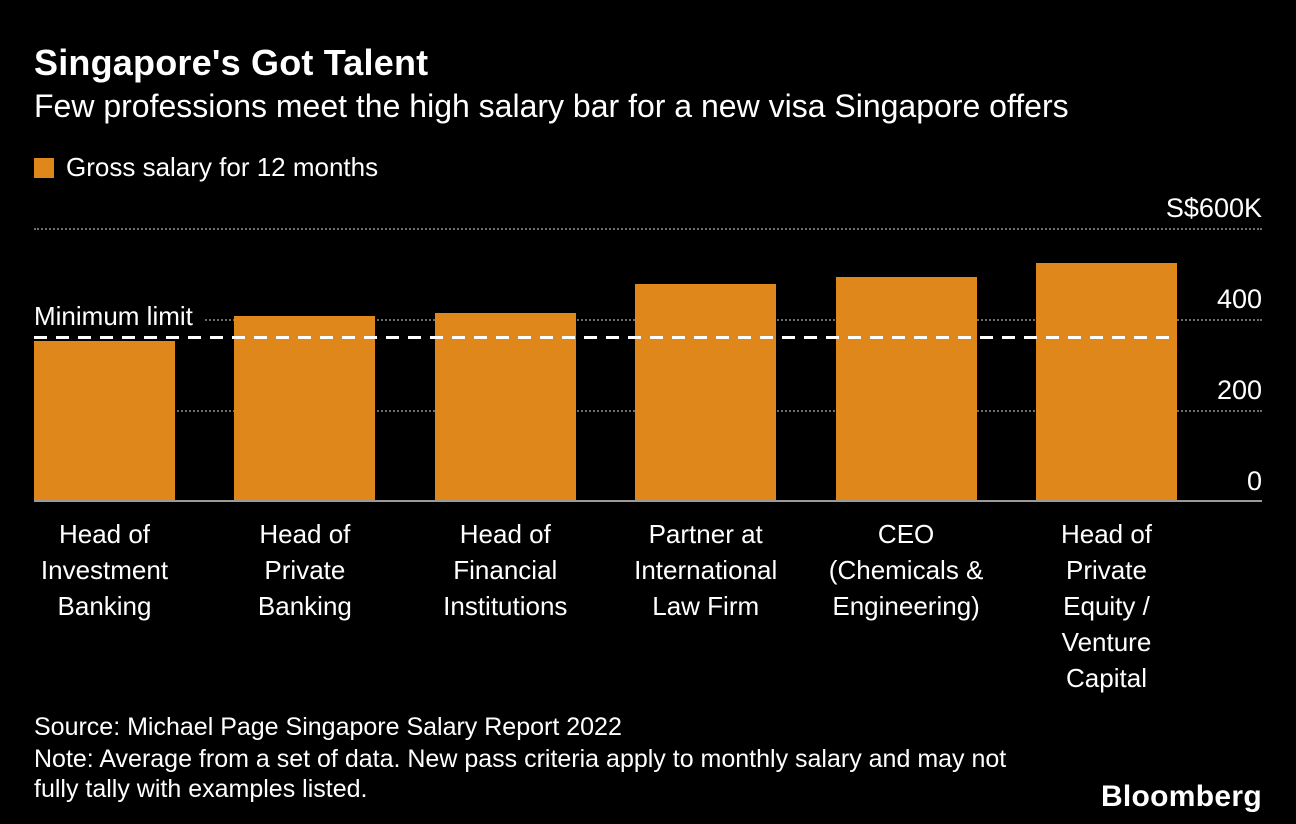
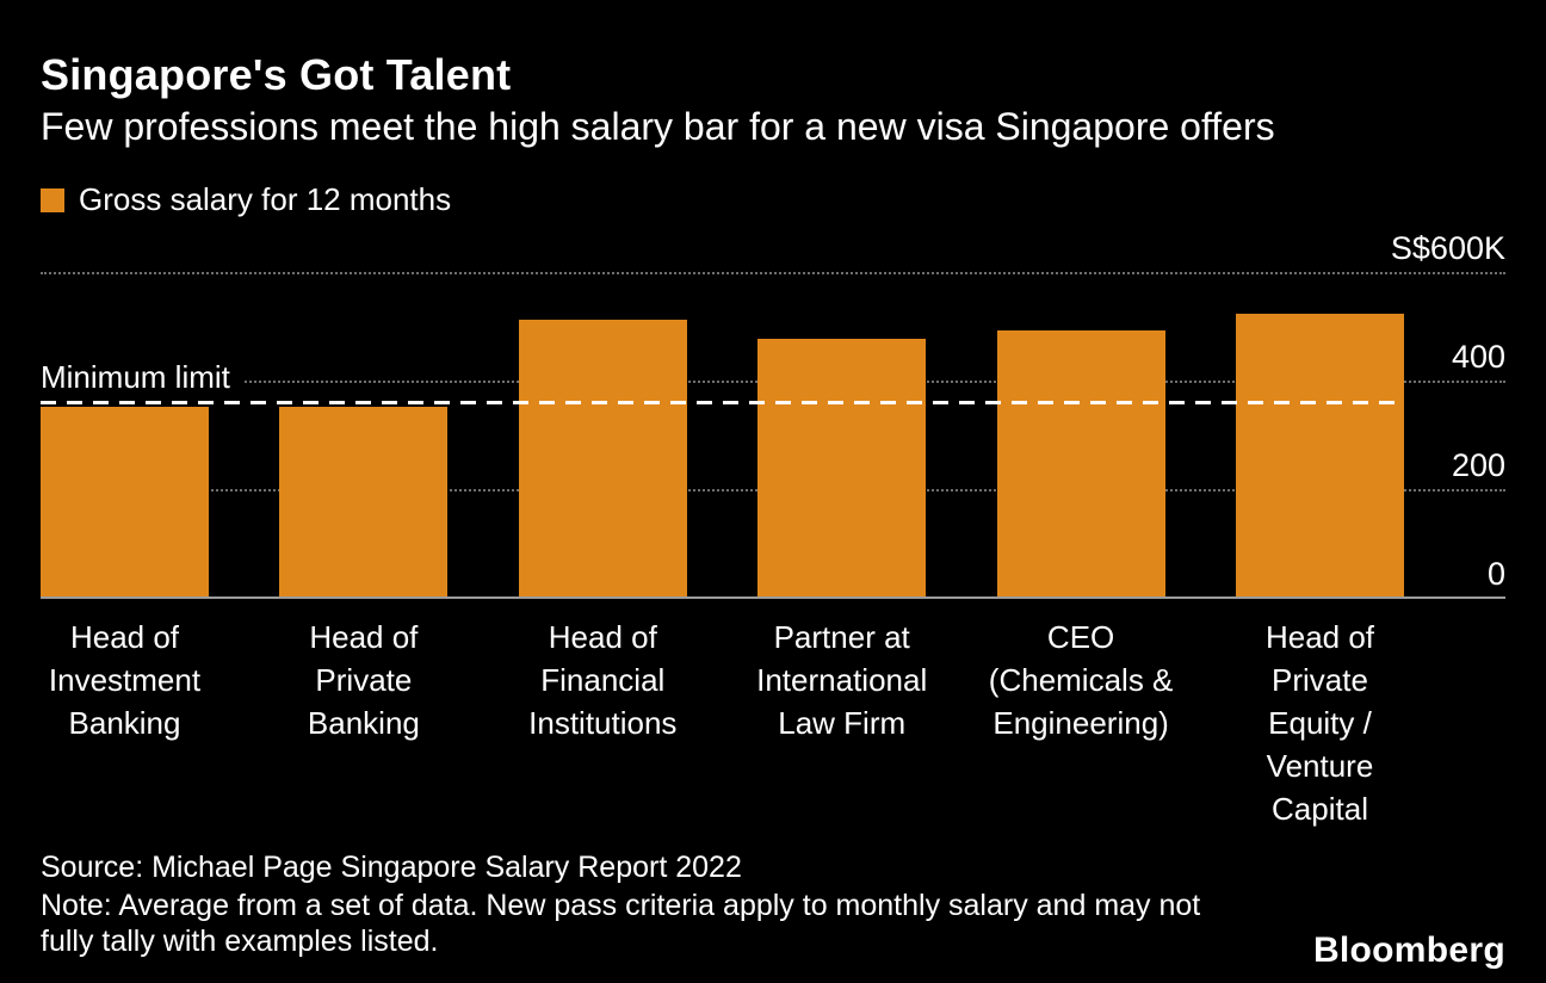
Head of Private Banking: 400 -> 350
Head of Financial Institutions: 410 -> 510
